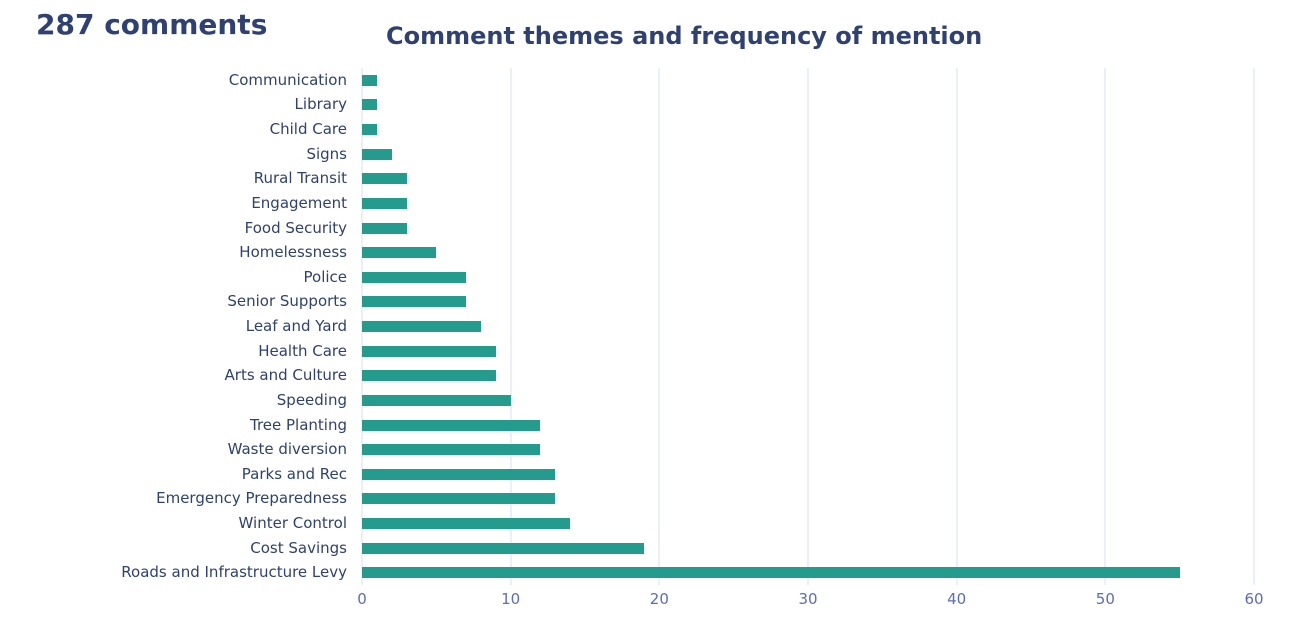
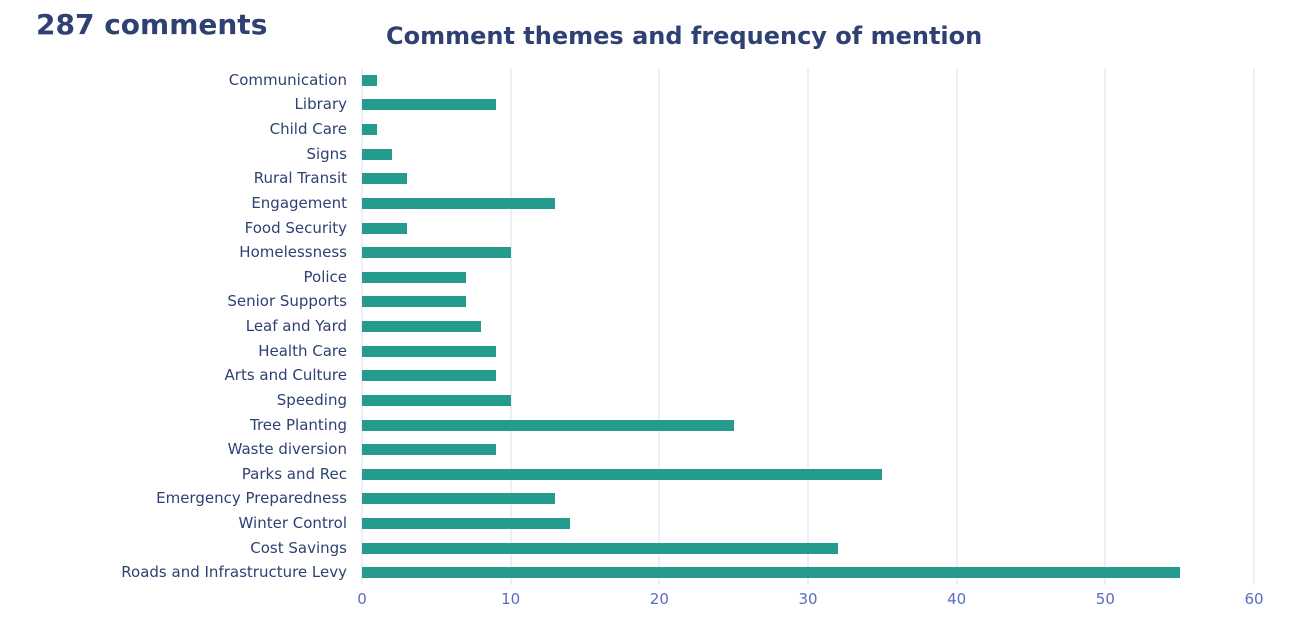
Library: 1 -> 9
Engagement: 3 -> 13
Homelessness: 5 -> 10
Tree Planting: 12 -> 25
Waste diversion: 12 -> 9
Parks and Rec: 13 -> 35
Cost Savings: 19 -> 32
